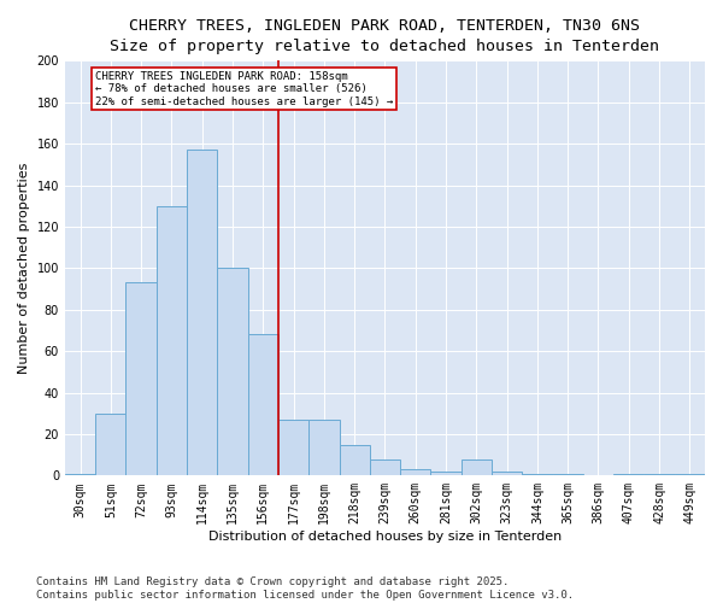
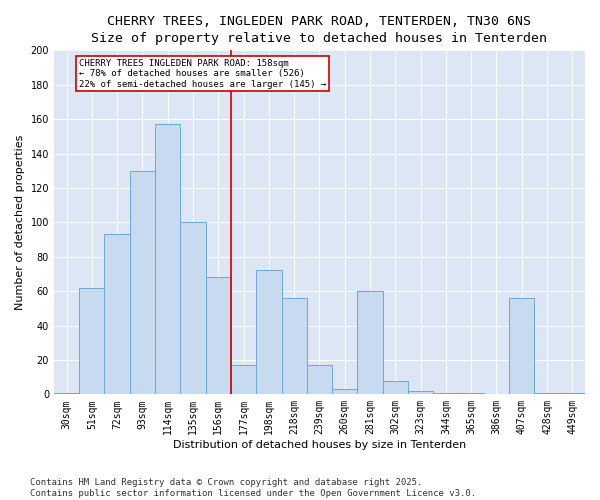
51sqm: 30 -> 62
177sqm: 27 -> 17
198sqm: 27 -> 72
218sqm: 15 -> 56
239sqm: 8 -> 17
281sqm: 2 -> 60
407sqm: 1 -> 56
